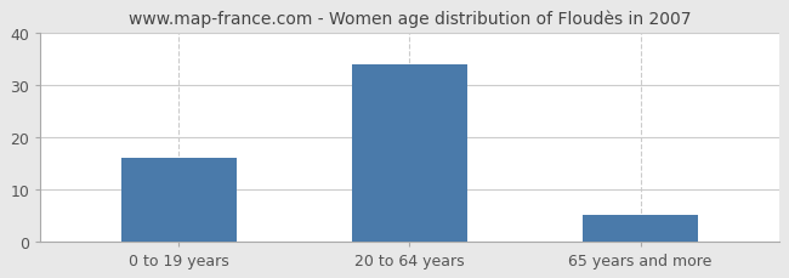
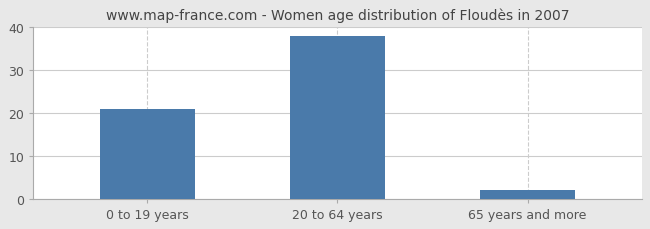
0 to 19 years: 16 -> 21
20 to 64 years: 34 -> 38
65 years and more: 5 -> 2
